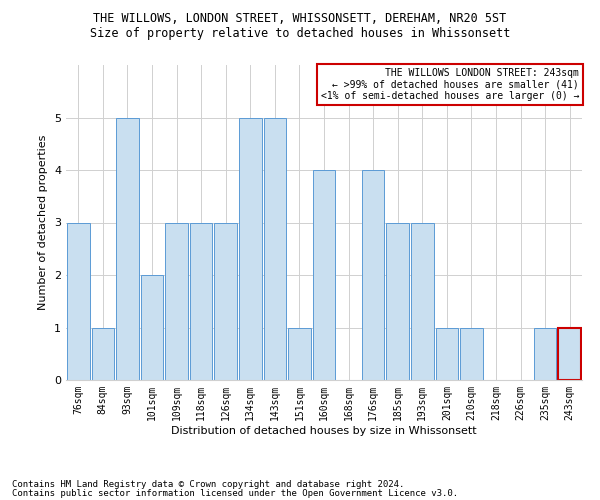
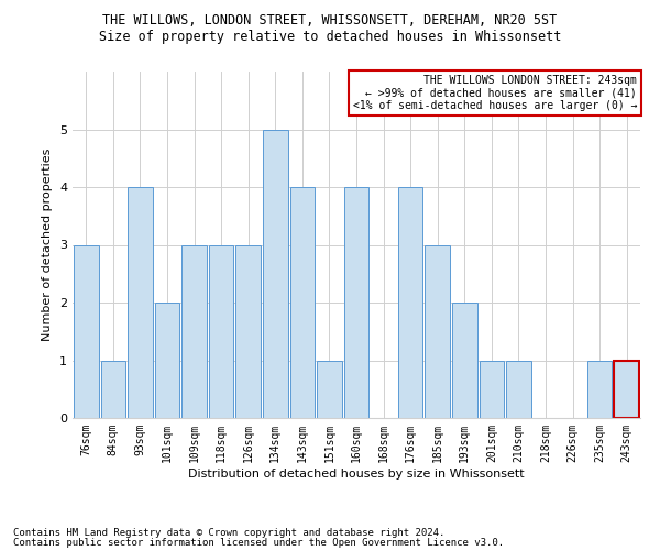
93sqm: 5 -> 4
143sqm: 5 -> 4
193sqm: 3 -> 2
